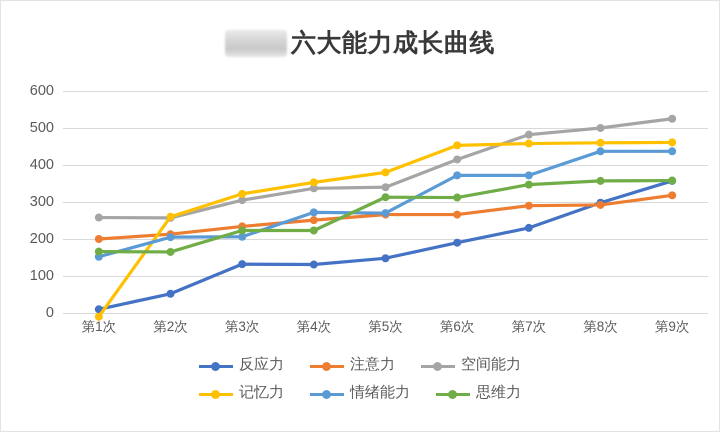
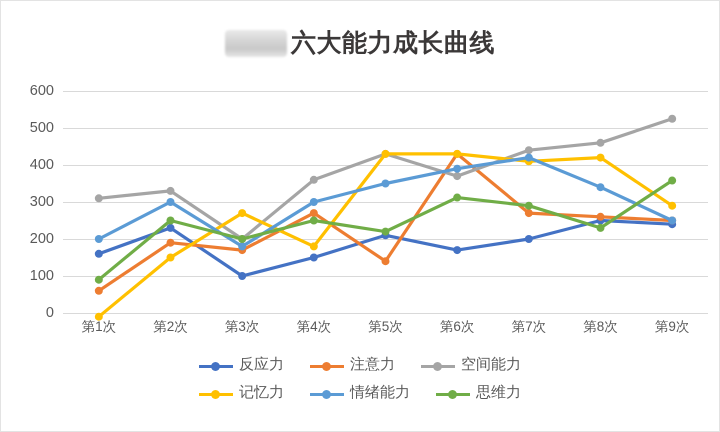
反应力/第1次: 10 -> 160
注意力/第1次: 200 -> 60
空间能力/第1次: 260 -> 310
情绪能力/第1次: 150 -> 200
思维力/第1次: 170 -> 90
反应力/第2次: 50 -> 230
注意力/第2次: 210 -> 190
空间能力/第2次: 260 -> 330
记忆力/第2次: 260 -> 150
情绪能力/第2次: 200 -> 300
思维力/第2次: 160 -> 250
反应力/第3次: 130 -> 100
注意力/第3次: 230 -> 170
空间能力/第3次: 300 -> 200
记忆力/第3次: 320 -> 270
情绪能力/第3次: 210 -> 180
思维力/第3次: 220 -> 200
反应力/第4次: 130 -> 150
注意力/第4次: 250 -> 270
空间能力/第4次: 340 -> 360
记忆力/第4次: 350 -> 180
情绪能力/第4次: 270 -> 300
思维力/第4次: 220 -> 250
反应力/第5次: 150 -> 210
注意力/第5次: 270 -> 140
空间能力/第5次: 340 -> 430
记忆力/第5次: 380 -> 430
情绪能力/第5次: 270 -> 350
思维力/第5次: 310 -> 220
反应力/第6次: 190 -> 170
注意力/第6次: 270 -> 430
空间能力/第6次: 420 -> 370
记忆力/第6次: 450 -> 430
情绪能力/第6次: 370 -> 390
反应力/第7次: 230 -> 200
注意力/第7次: 290 -> 270
空间能力/第7次: 480 -> 440
记忆力/第7次: 460 -> 410
情绪能力/第7次: 370 -> 420
思维力/第7次: 350 -> 290
反应力/第8次: 300 -> 250
注意力/第8次: 290 -> 260
空间能力/第8次: 500 -> 460
记忆力/第8次: 460 -> 420
情绪能力/第8次: 440 -> 340
思维力/第8次: 360 -> 230
反应力/第9次: 360 -> 240
注意力/第9次: 320 -> 250
记忆力/第9次: 460 -> 290
情绪能力/第9次: 440 -> 250
